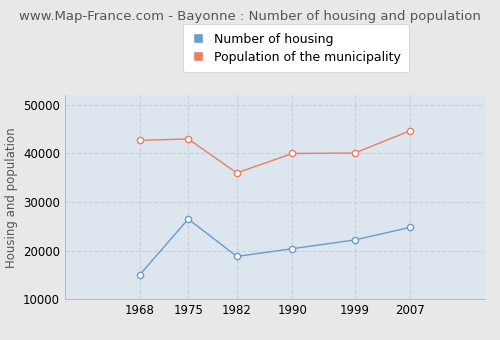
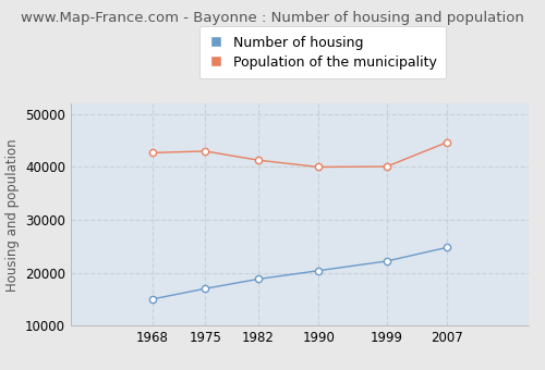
Number of housing/1975: 26500 -> 17000
Population of the municipality/1982: 36000 -> 41300
